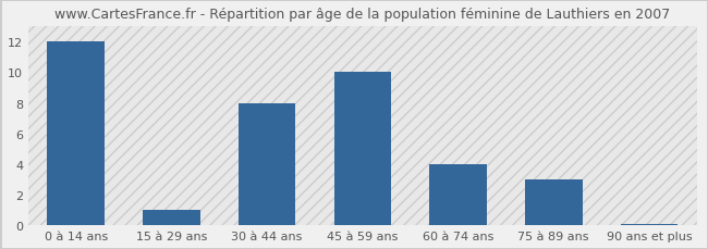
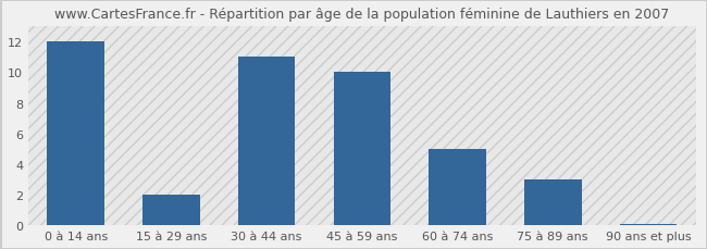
15 à 29 ans: 1.0 -> 2.0
30 à 44 ans: 8.0 -> 11.0
60 à 74 ans: 4.0 -> 5.0
